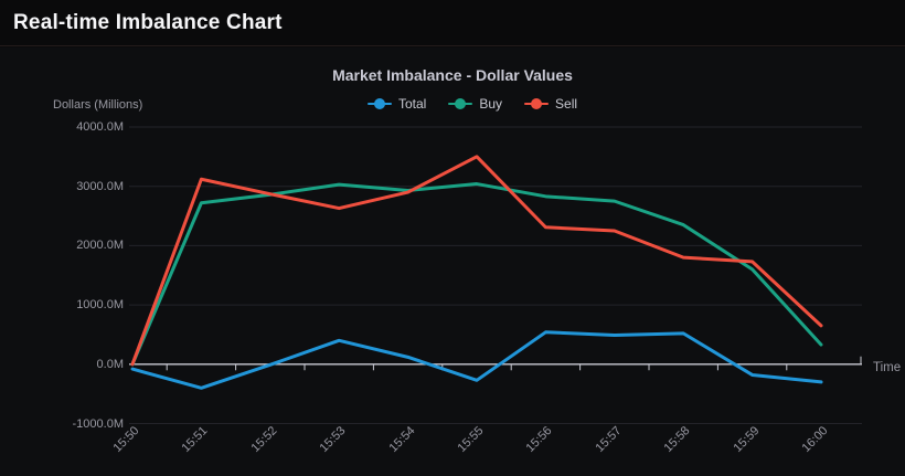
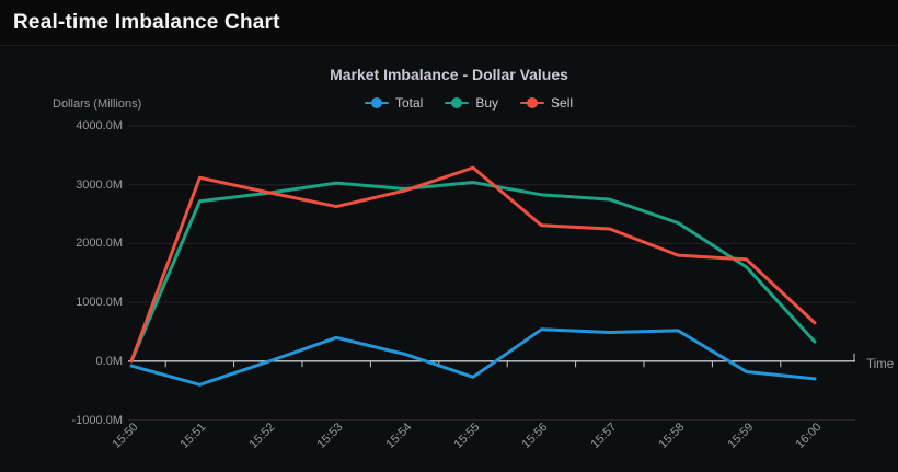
Sell/15:55: 3500M -> 3300M
